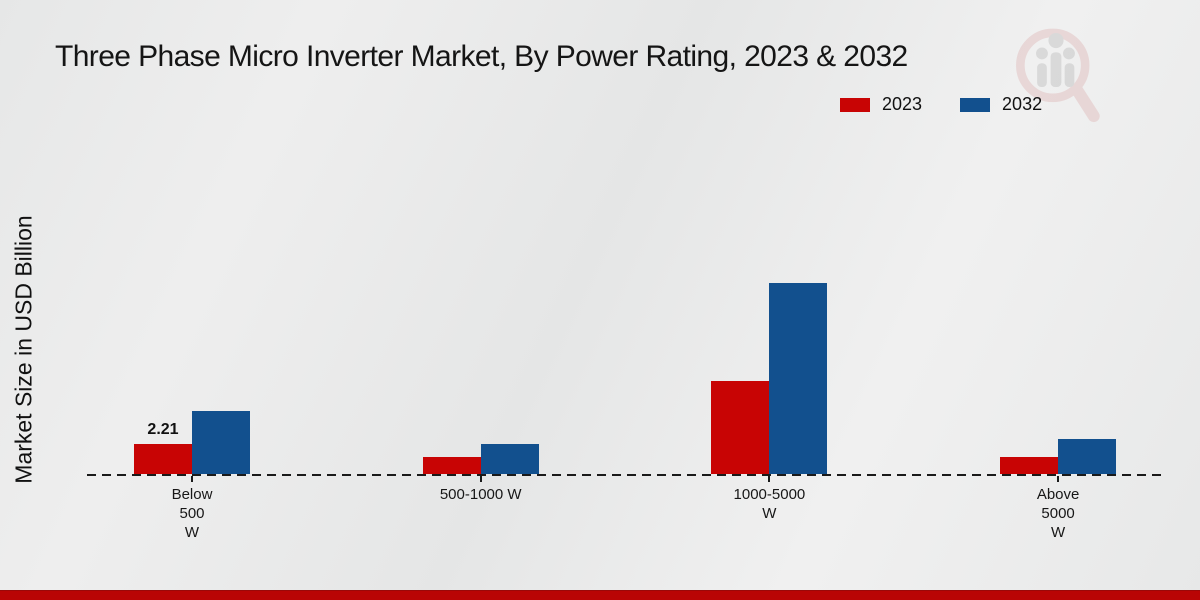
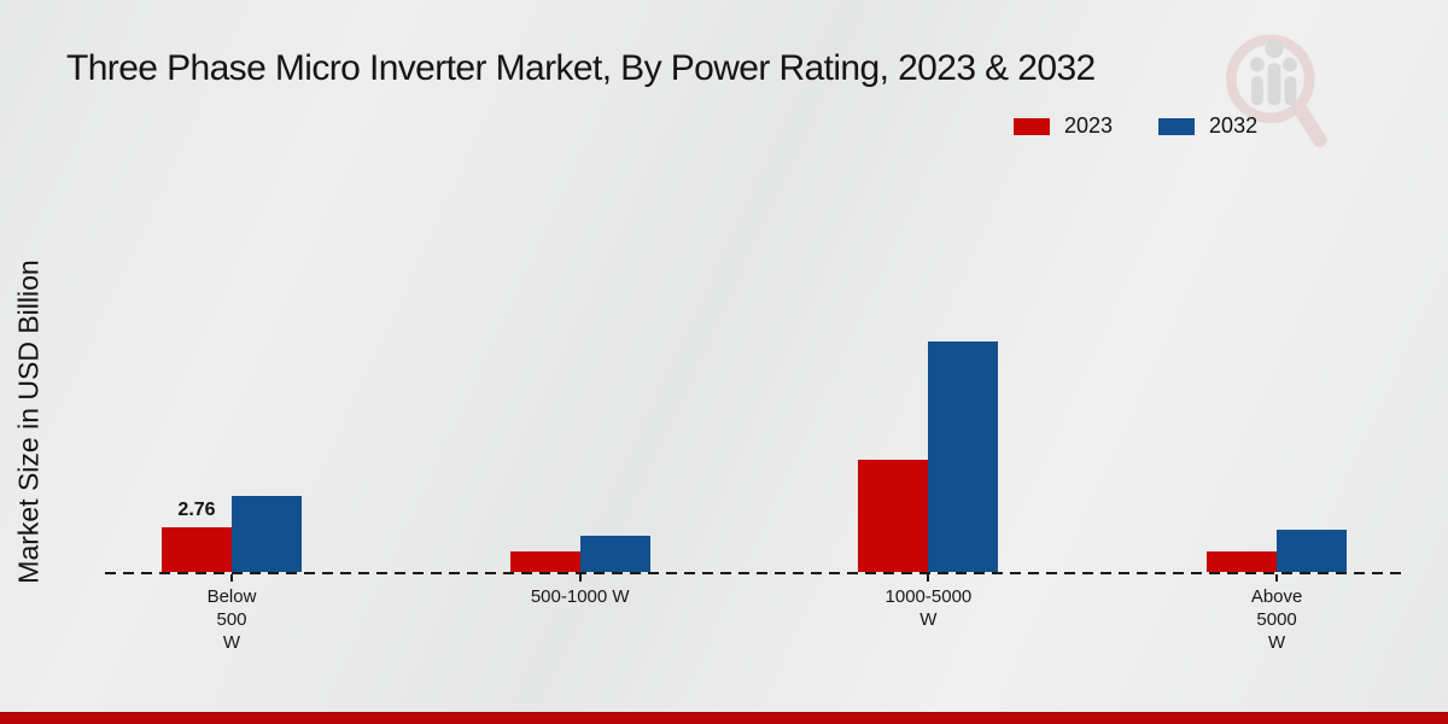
2023/Below 500 W: 2.21 -> 2.76
